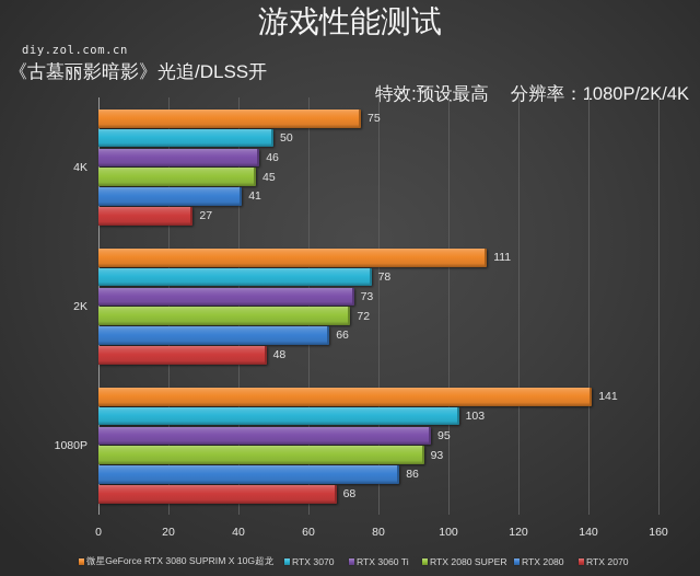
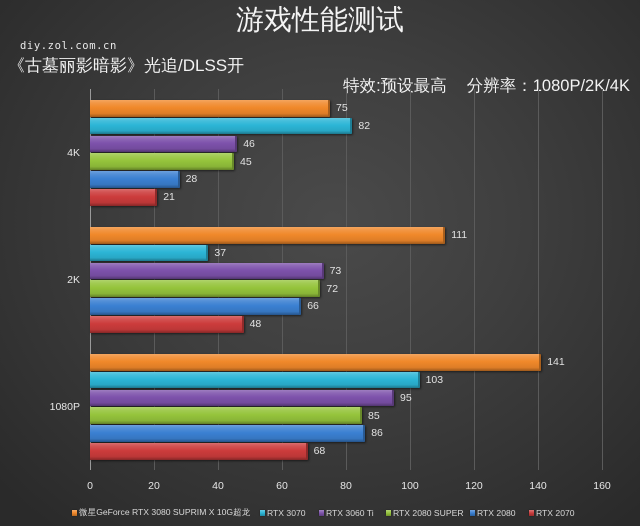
RTX 3070/4K: 50 -> 82
RTX 2080/4K: 41 -> 28
RTX 2070/4K: 27 -> 21
RTX 3070/2K: 78 -> 37
RTX 2080 SUPER/1080P: 93 -> 85
